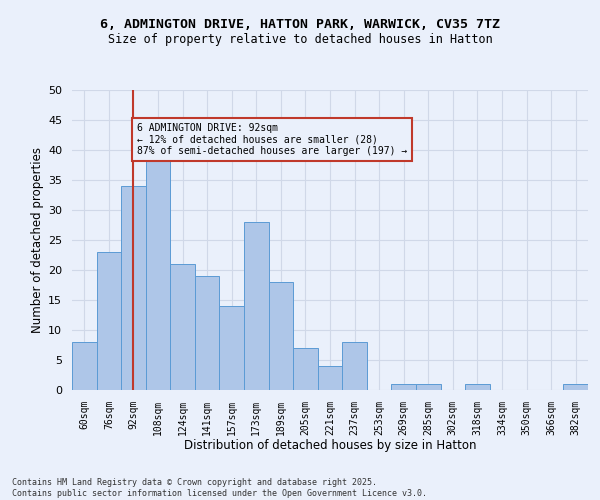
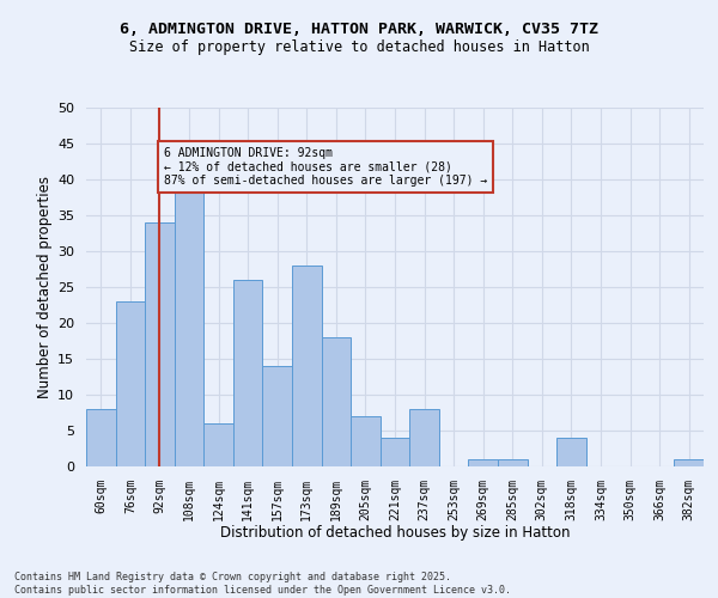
124sqm: 21 -> 6
141sqm: 19 -> 26
318sqm: 1 -> 4
